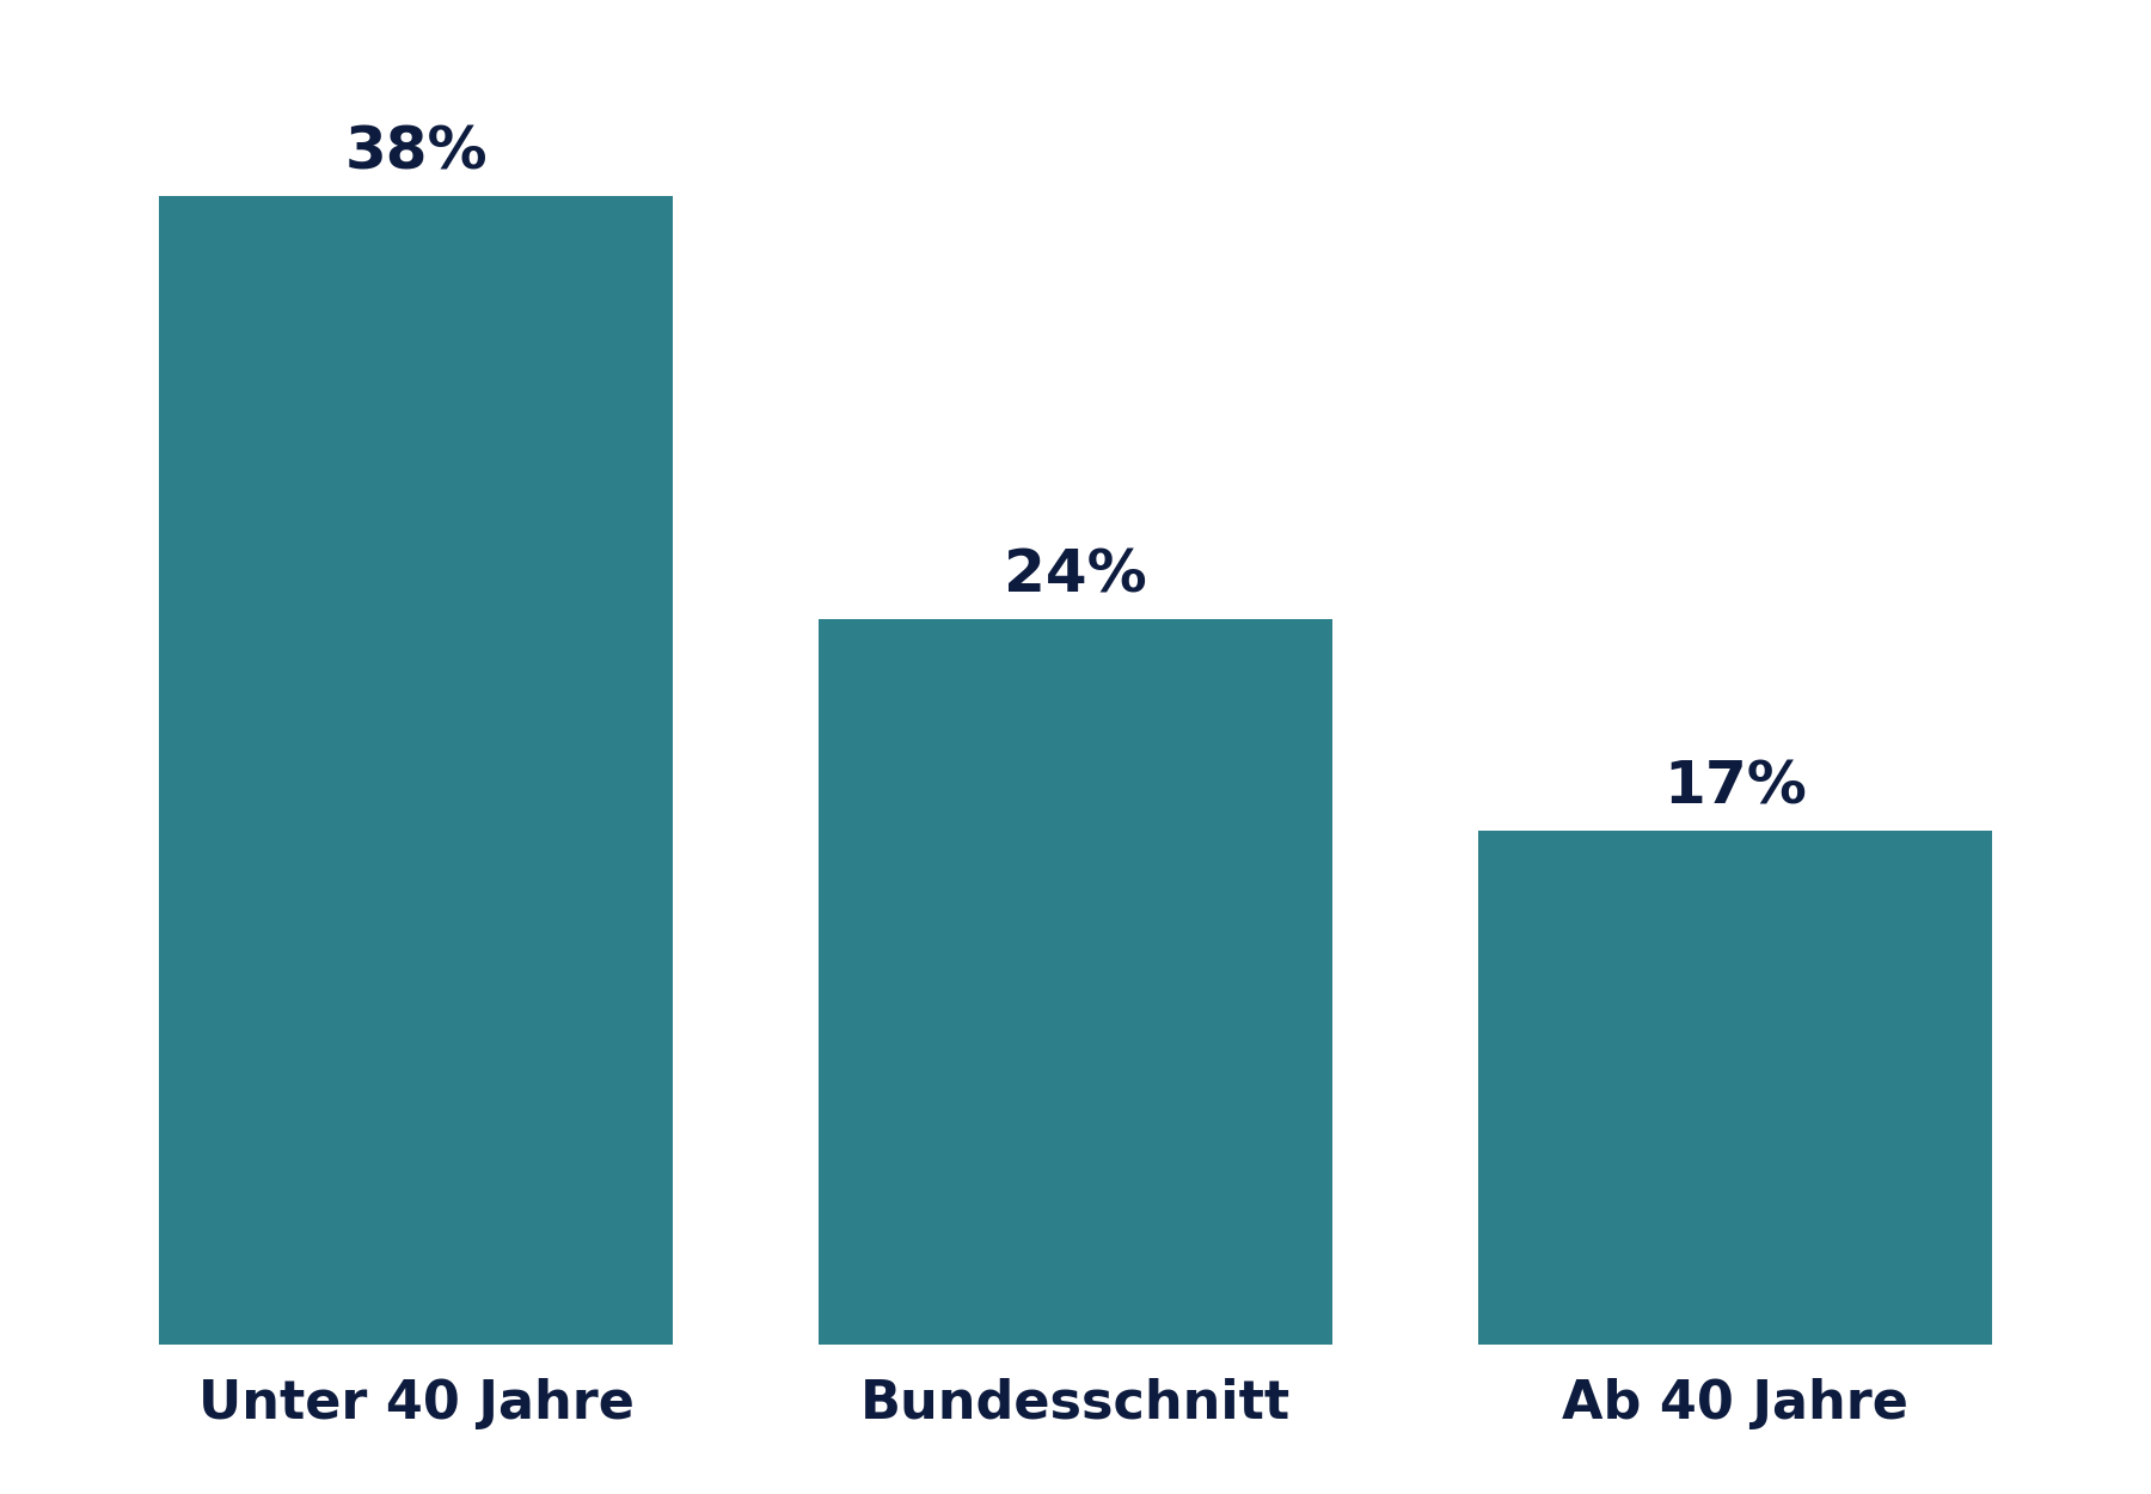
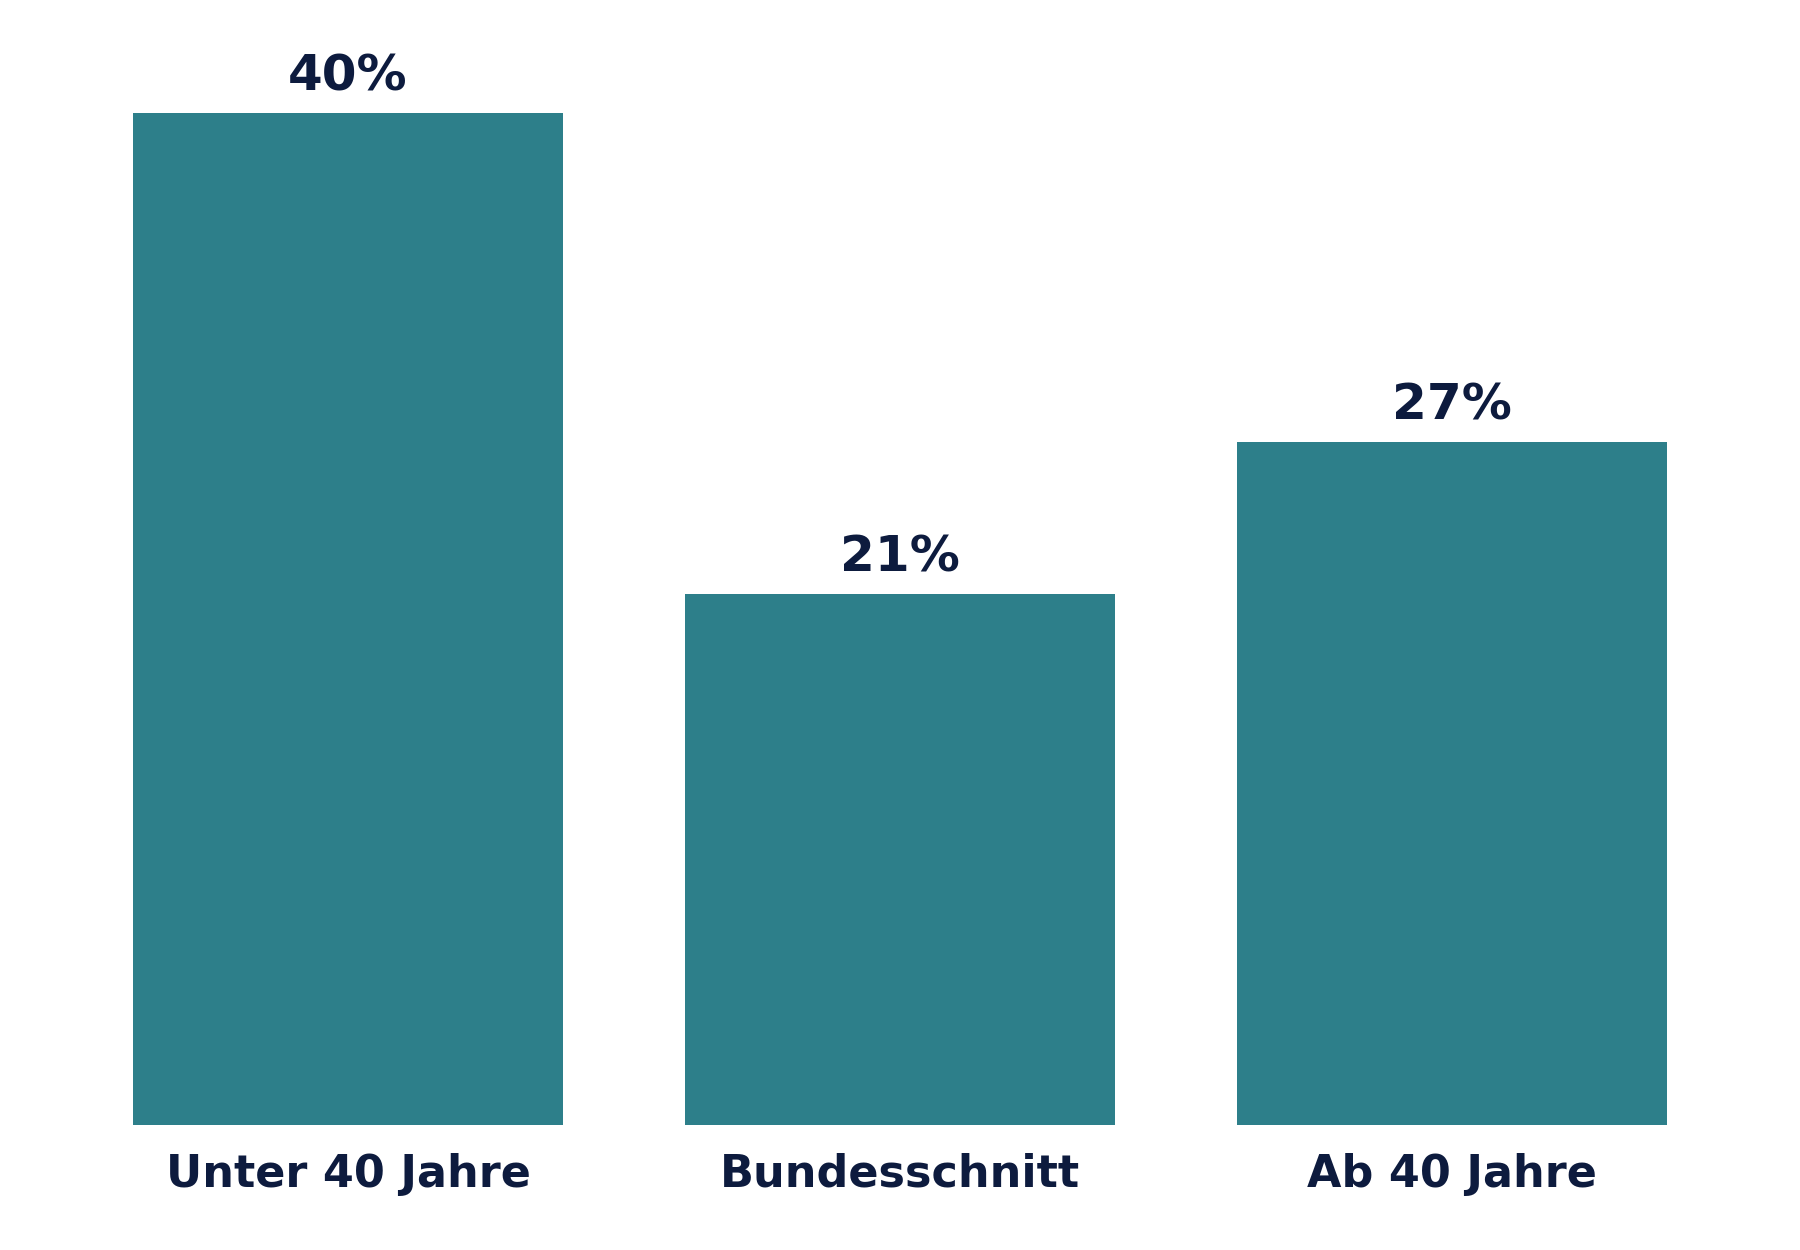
Unter 40 Jahre: 38% -> 40%
Bundesschnitt: 24% -> 21%
Ab 40 Jahre: 17% -> 27%
